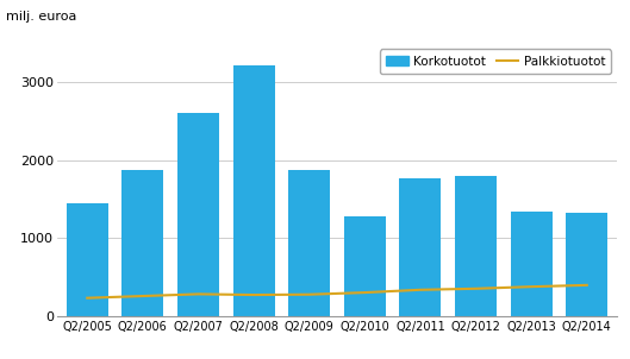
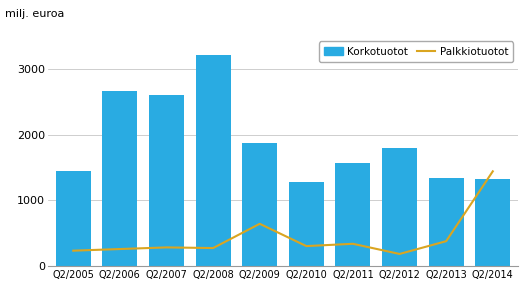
Korkotuotot/Q2/2006: 1870 -> 2660
Palkkiotuotot/Q2/2009: 280 -> 640
Korkotuotot/Q2/2011: 1770 -> 1560
Palkkiotuotot/Q2/2012: 350 -> 180
Palkkiotuotot/Q2/2014: 400 -> 1440
